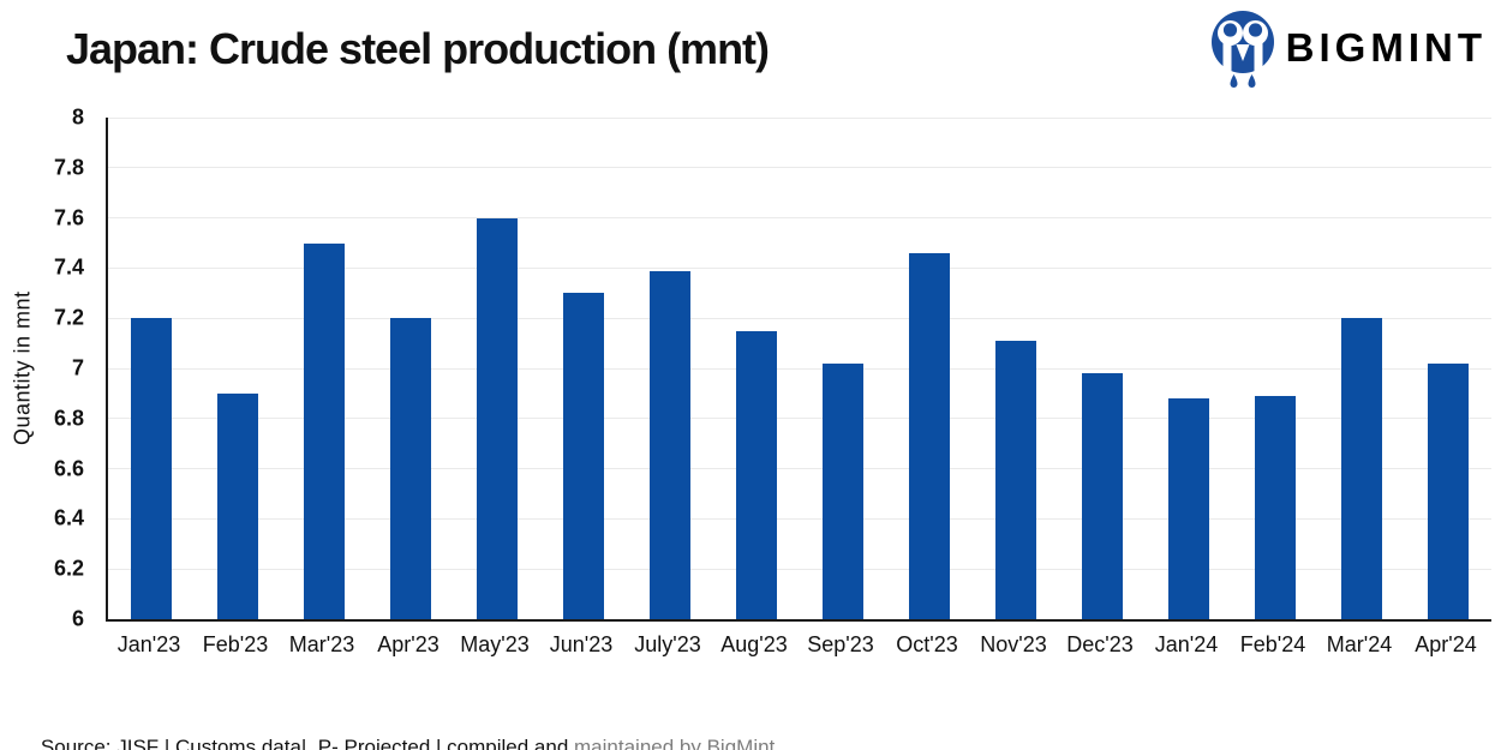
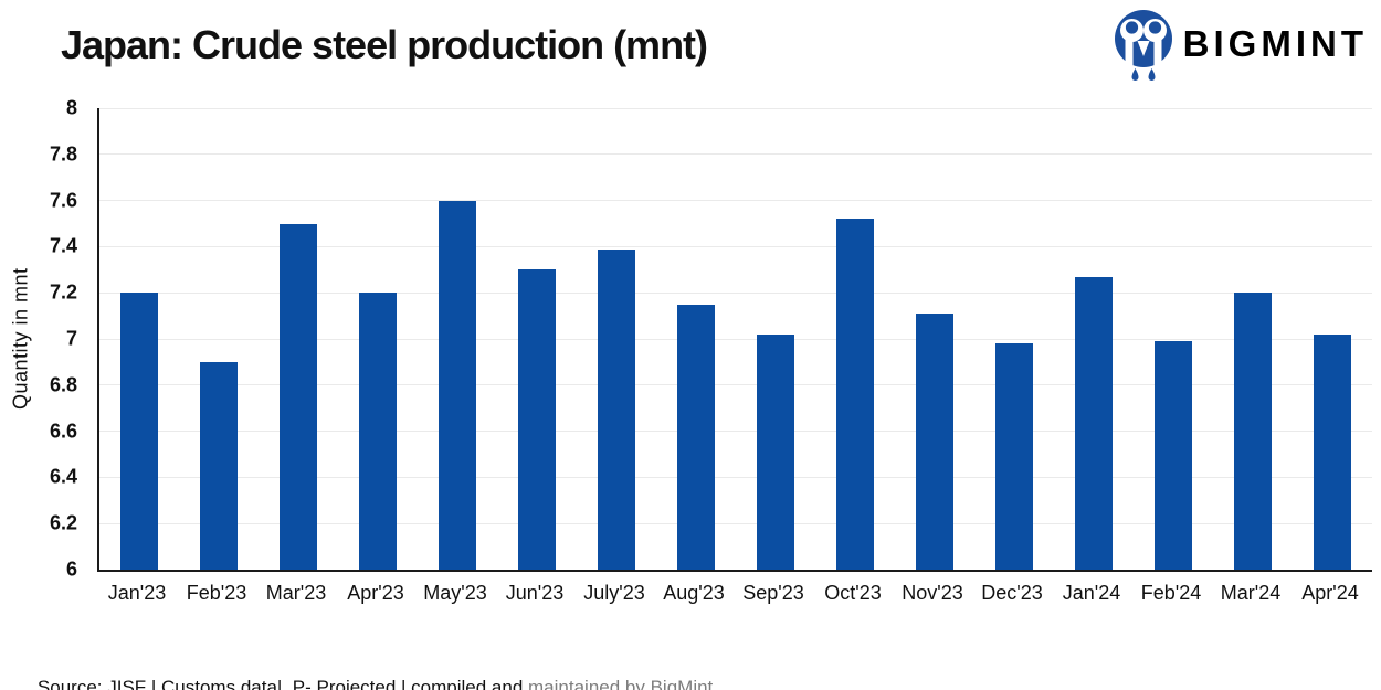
Oct'23: 7.46 -> 7.52
Jan'24: 6.88 -> 7.27
Feb'24: 6.89 -> 6.99
